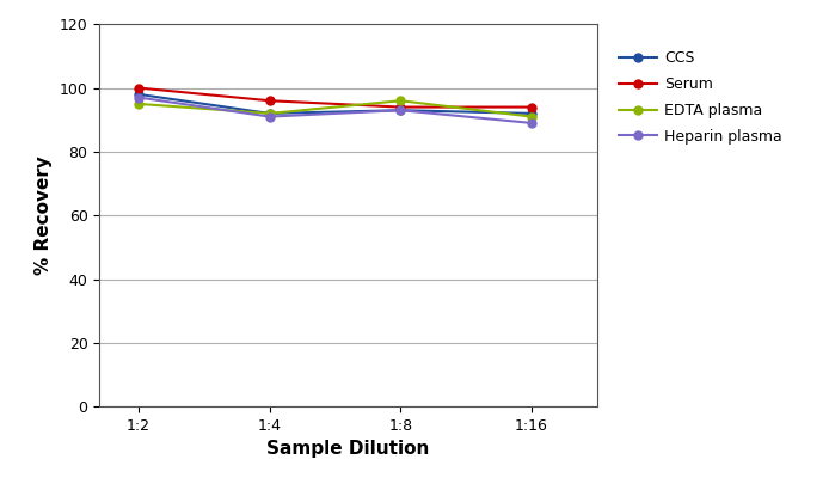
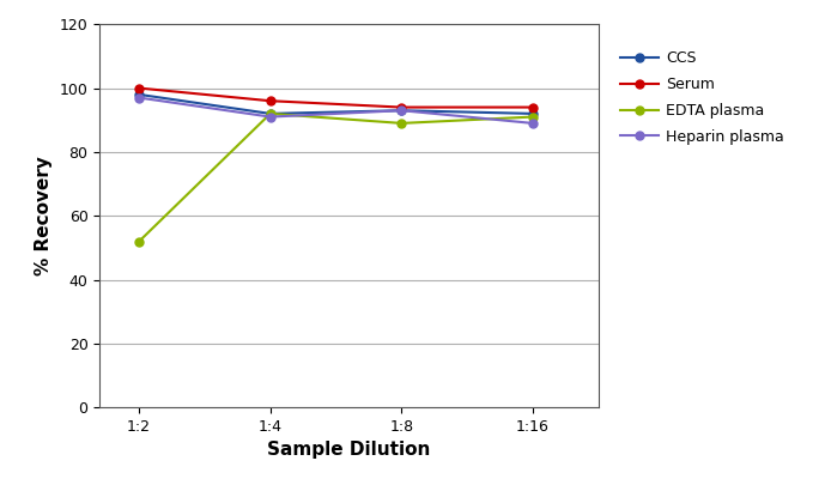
EDTA plasma/1:2: 95 -> 52
EDTA plasma/1:8: 96 -> 89
